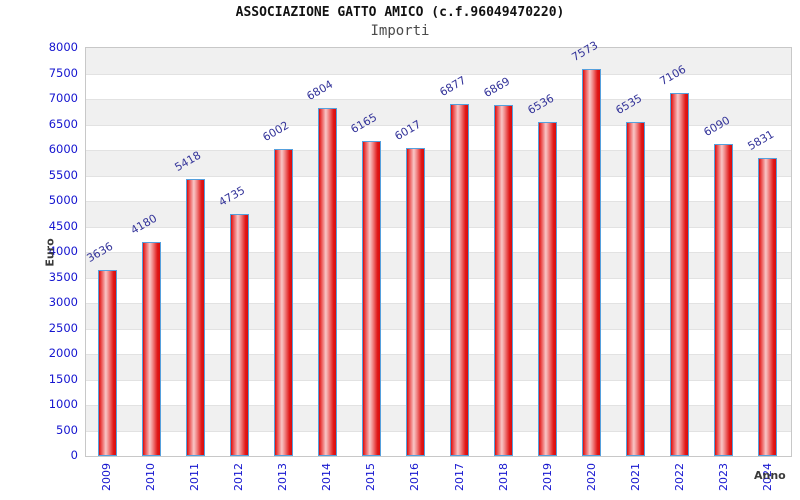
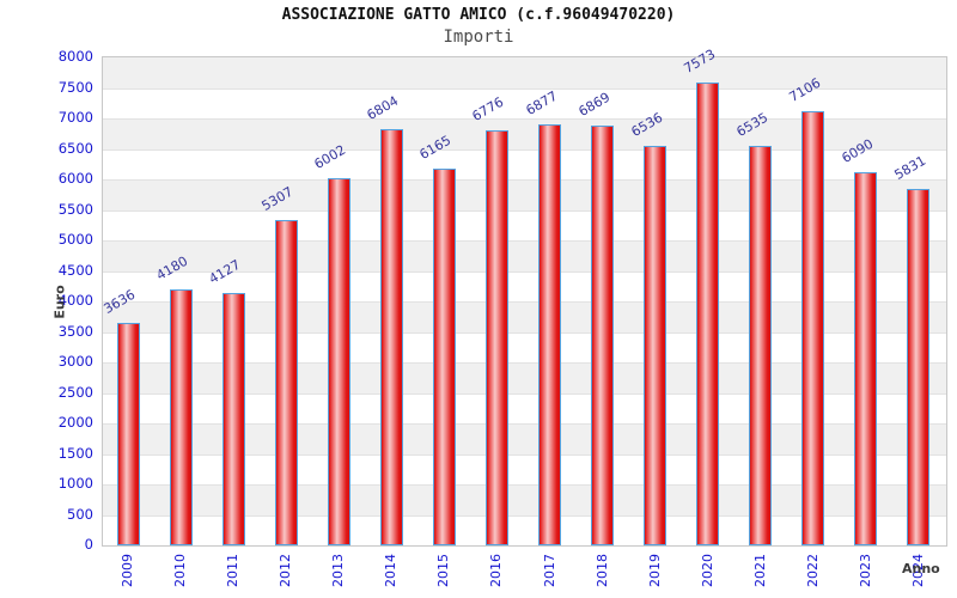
2011: 5418 -> 4127
2012: 4735 -> 5307
2016: 6017 -> 6776
